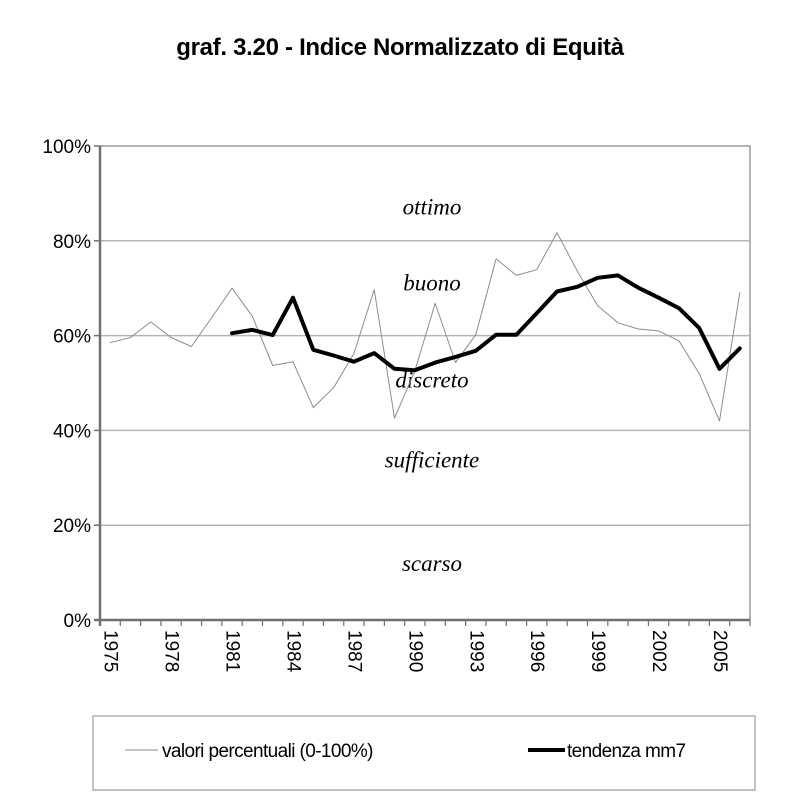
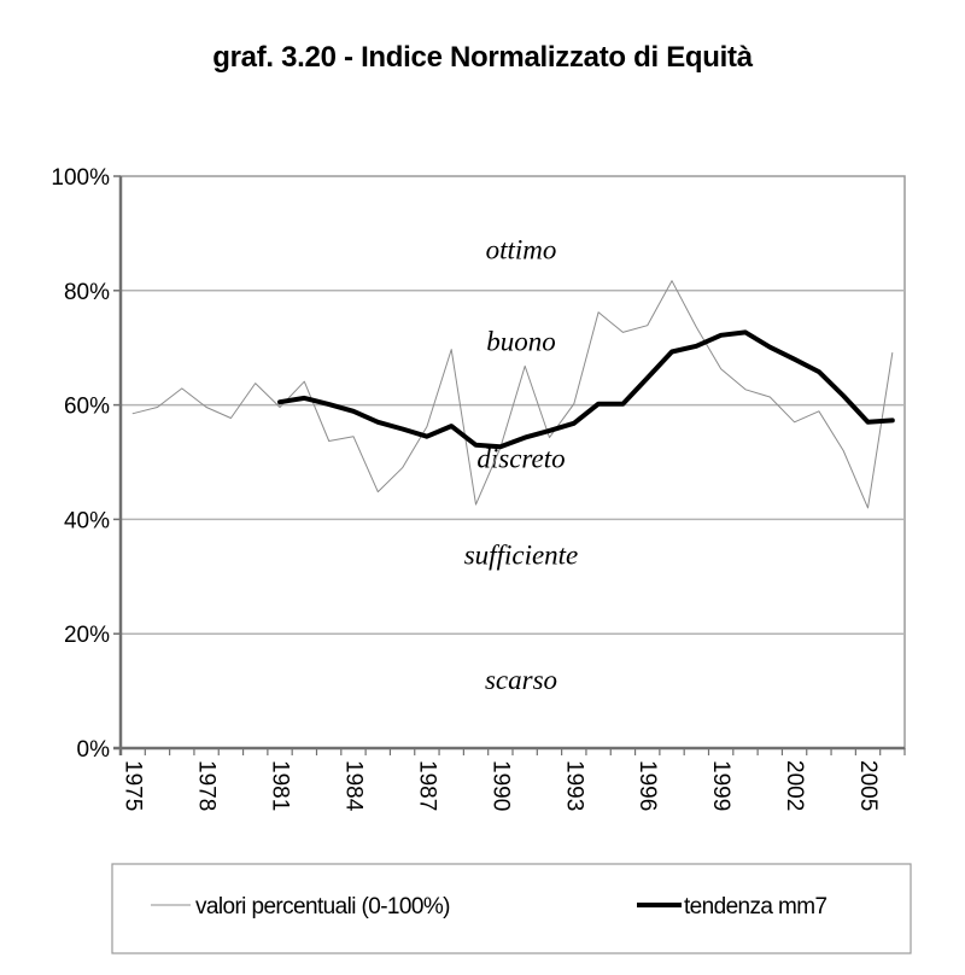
valori percentuali (0-100%)/1981: 70% -> 60%
tendenza mm7/1984: 68% -> 59%
valori percentuali (0-100%)/2002: 61% -> 57%
tendenza mm7/2005: 53% -> 57%
